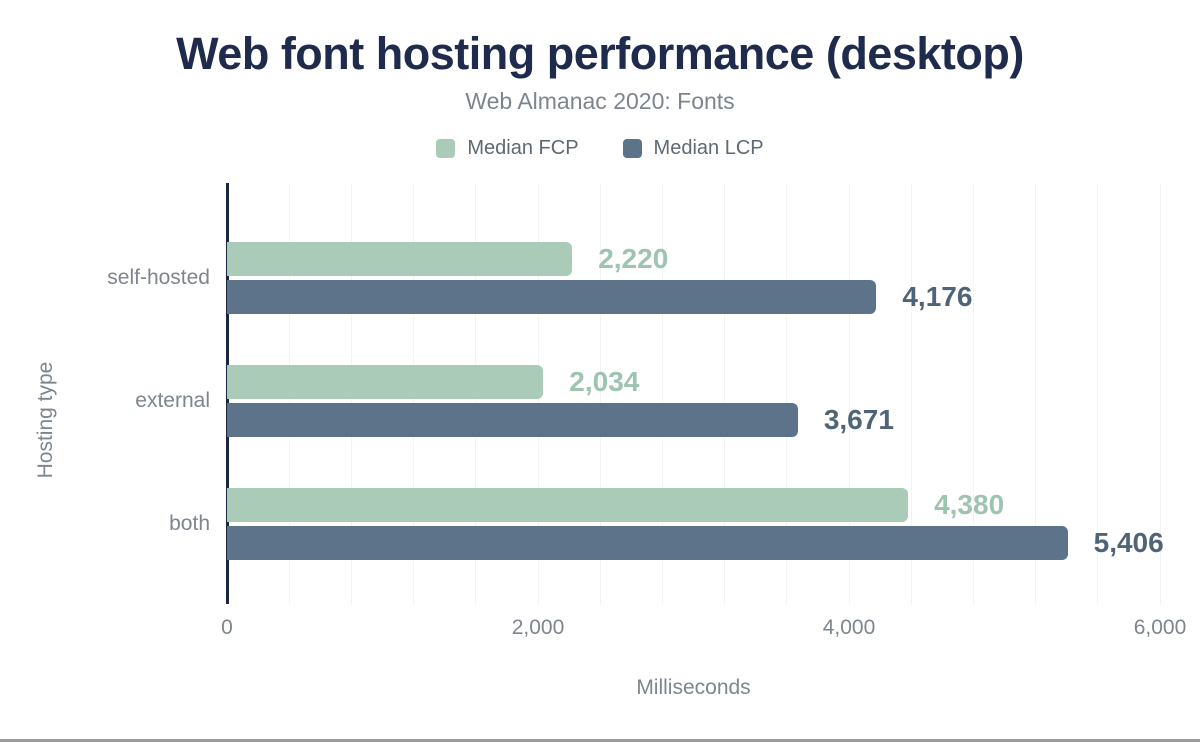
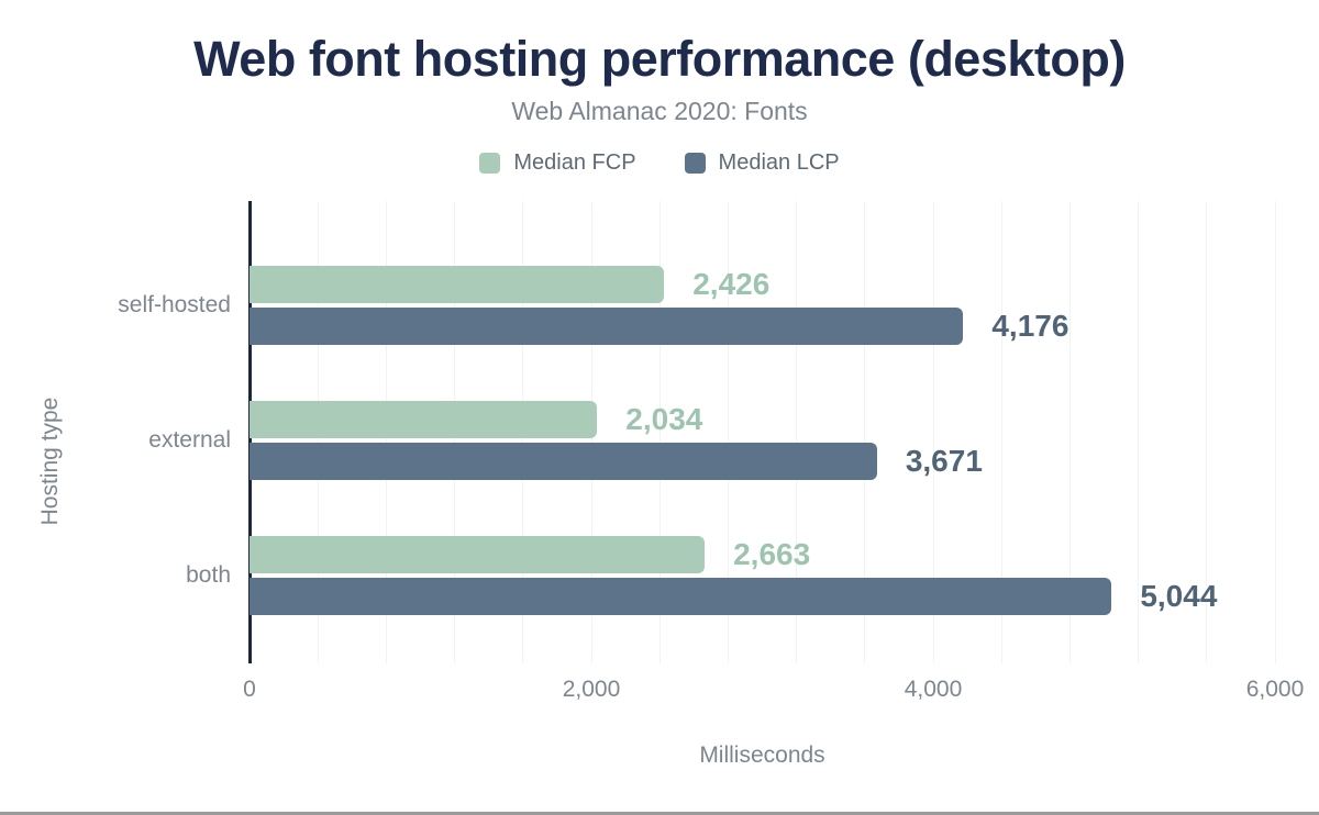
Median FCP/self-hosted: 2,220 -> 2,426
Median FCP/both: 4,380 -> 2,663
Median LCP/both: 5,406 -> 5,044
